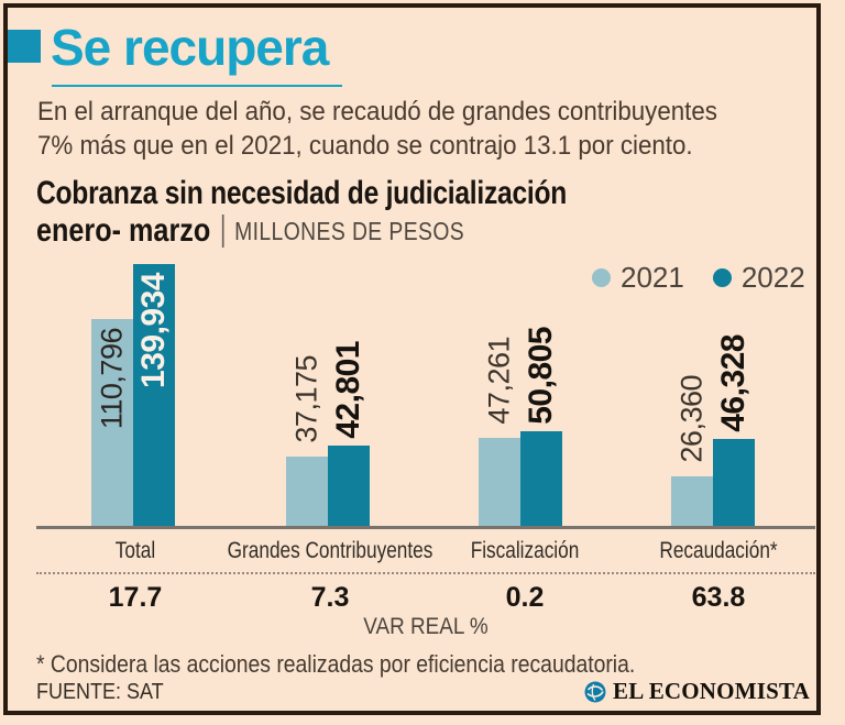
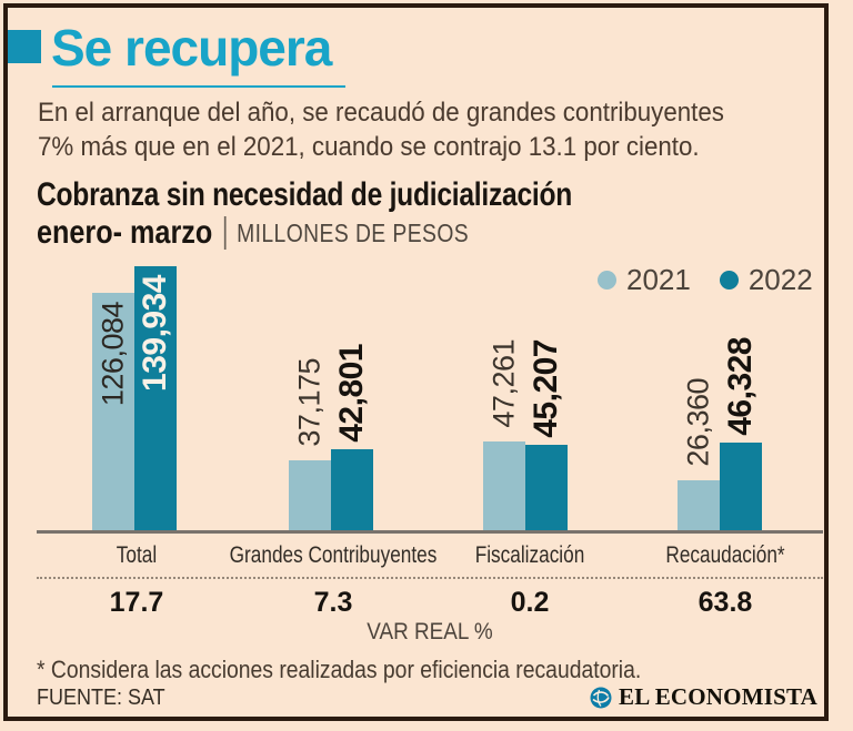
2021/Total: 110,796 -> 126,084
2022/Fiscalización: 50,805 -> 45,207
